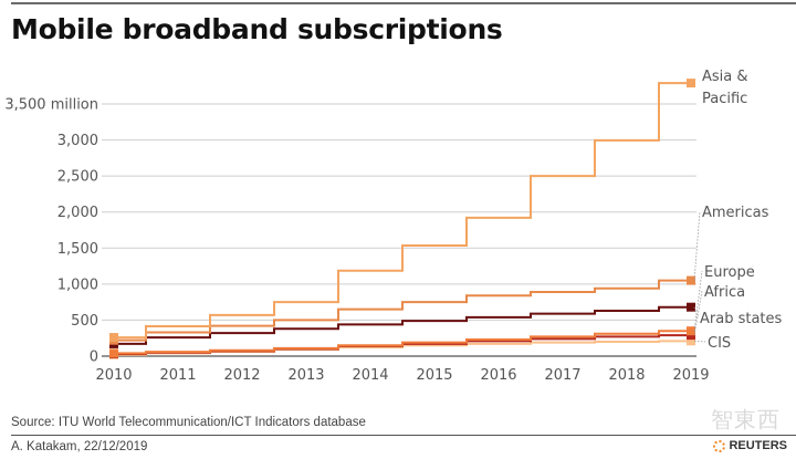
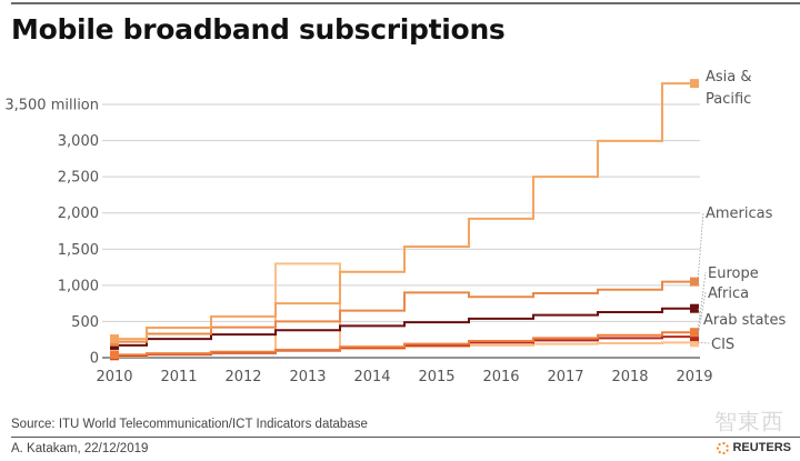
CIS/2013: 100 -> 1300
Americas/2015: 800 -> 900
